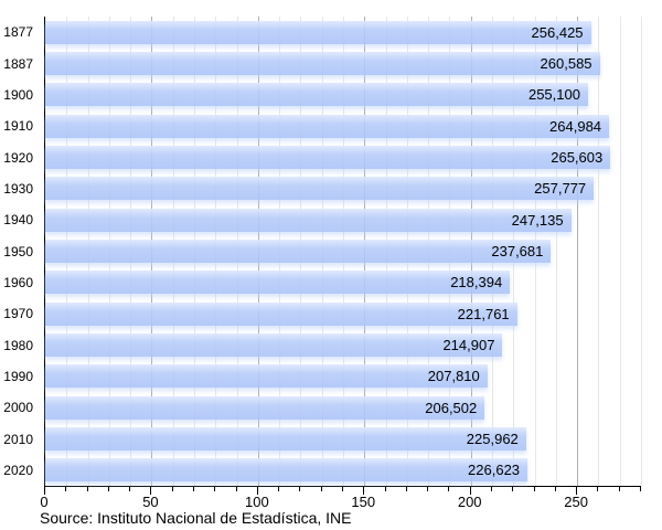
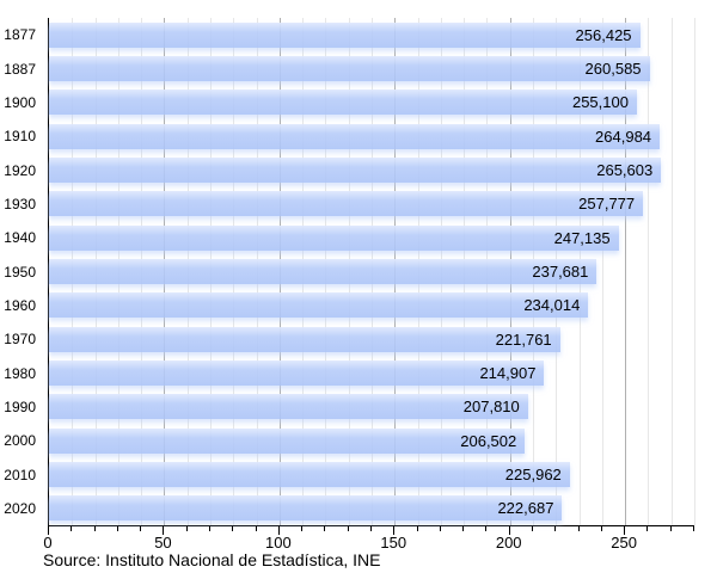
1960: 218,394 -> 234,014
2020: 226,623 -> 222,687
